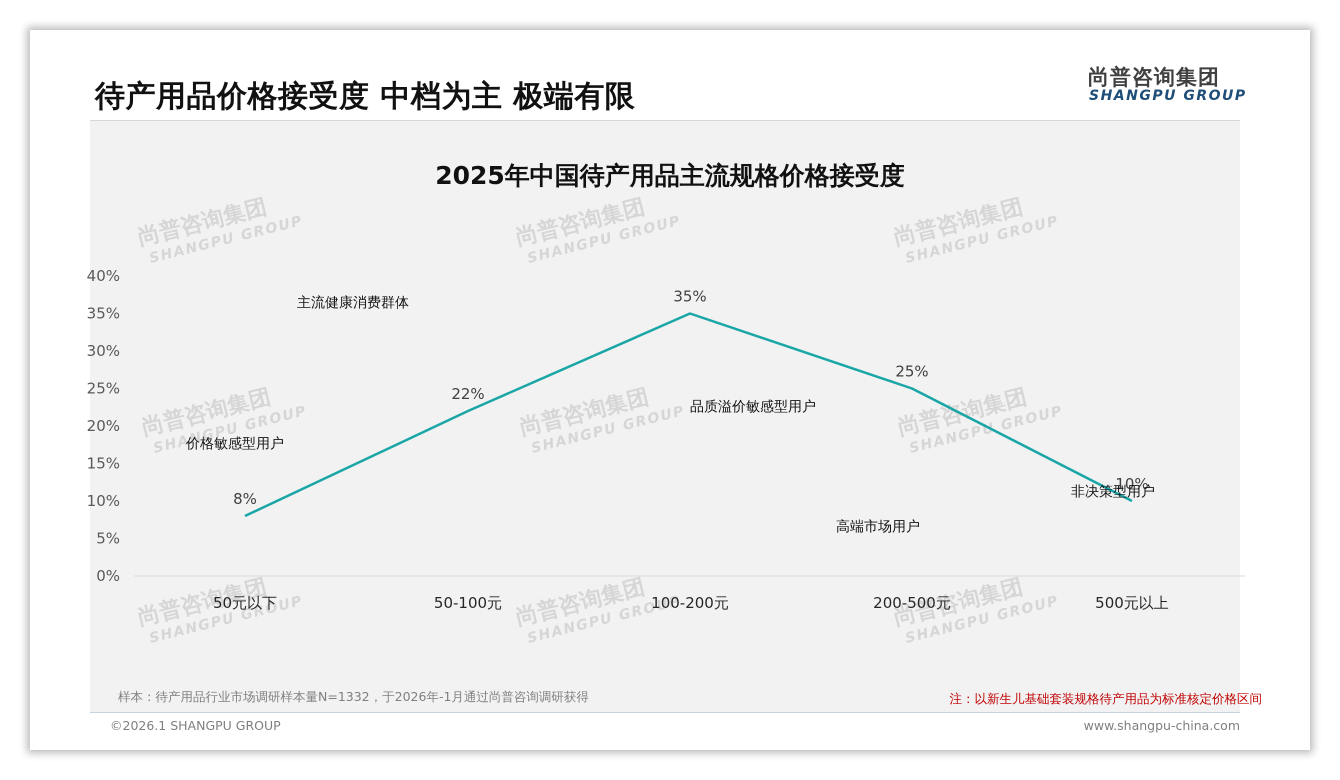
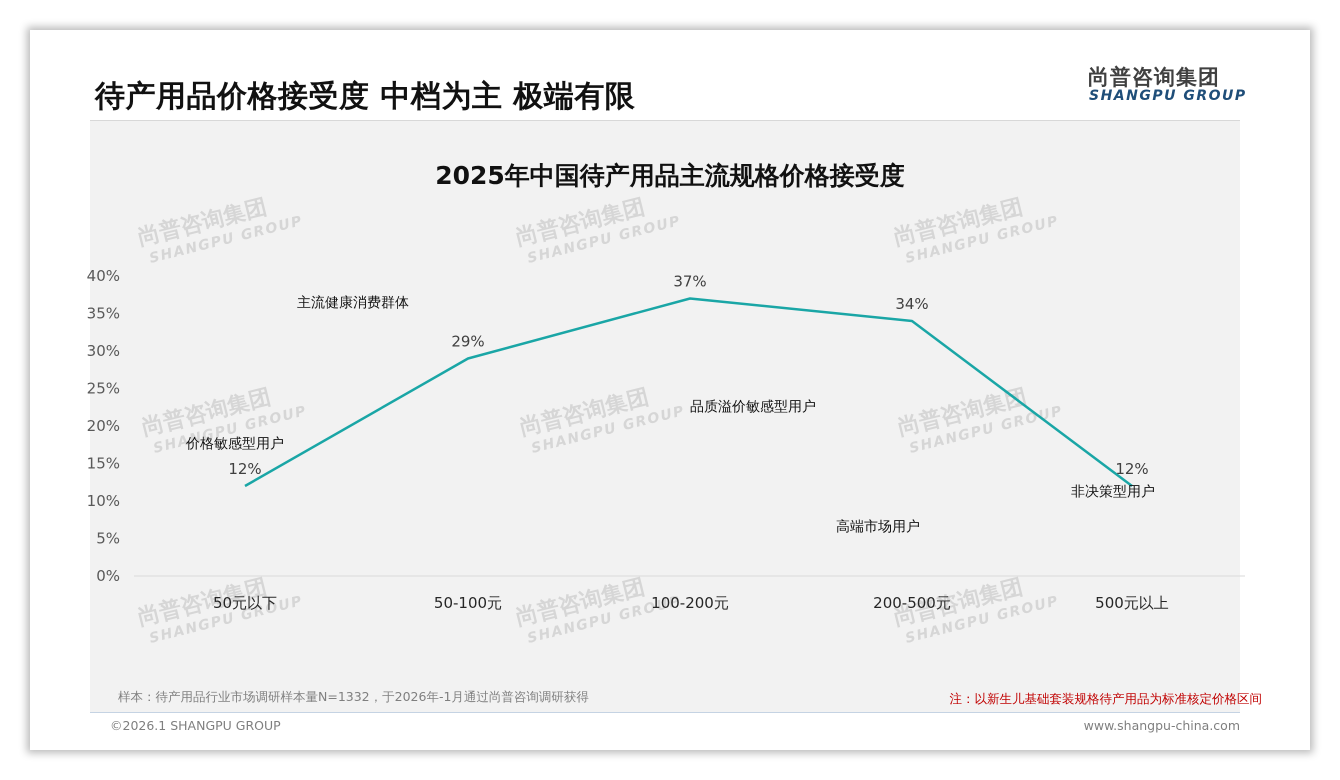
50元以下: 8% -> 12%
50-100元: 22% -> 29%
100-200元: 35% -> 37%
200-500元: 25% -> 34%
500元以上: 10% -> 12%
